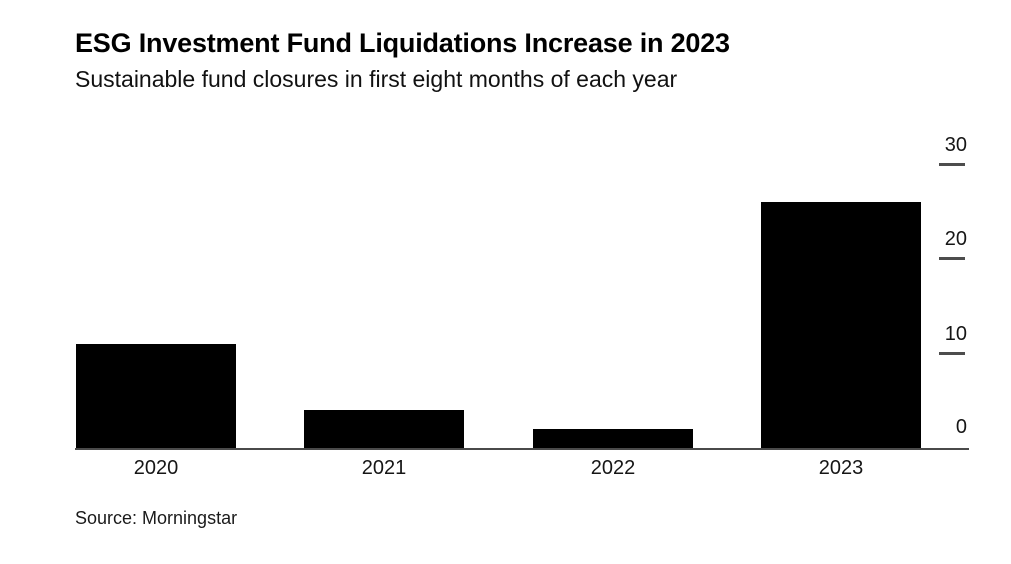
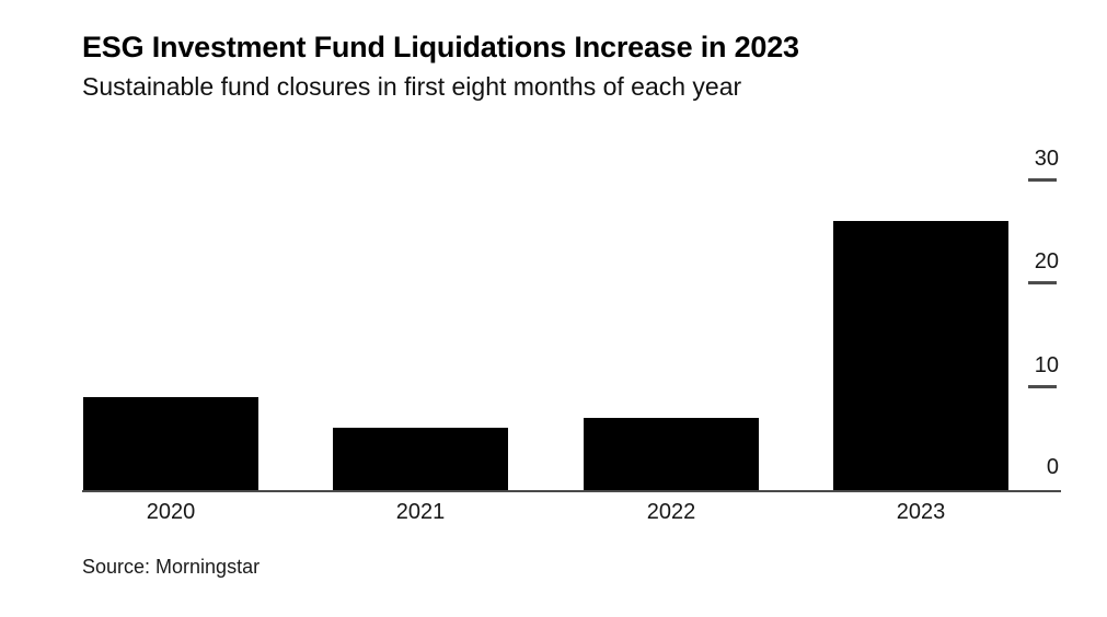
2020: 11 -> 9
2021: 4 -> 6
2022: 2 -> 7
